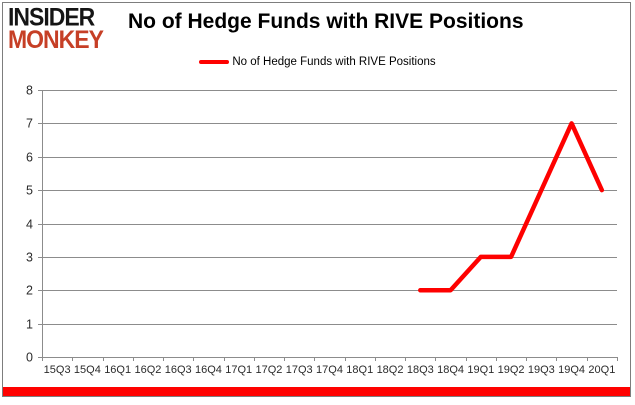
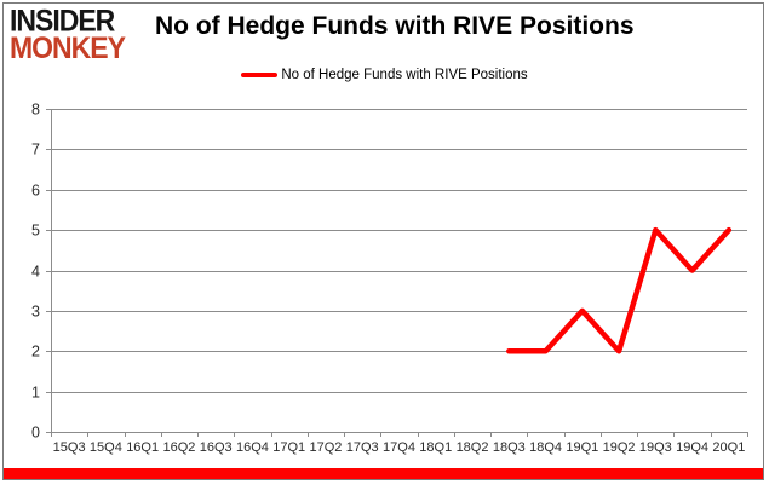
19Q2: 3 -> 2
19Q4: 7 -> 4
